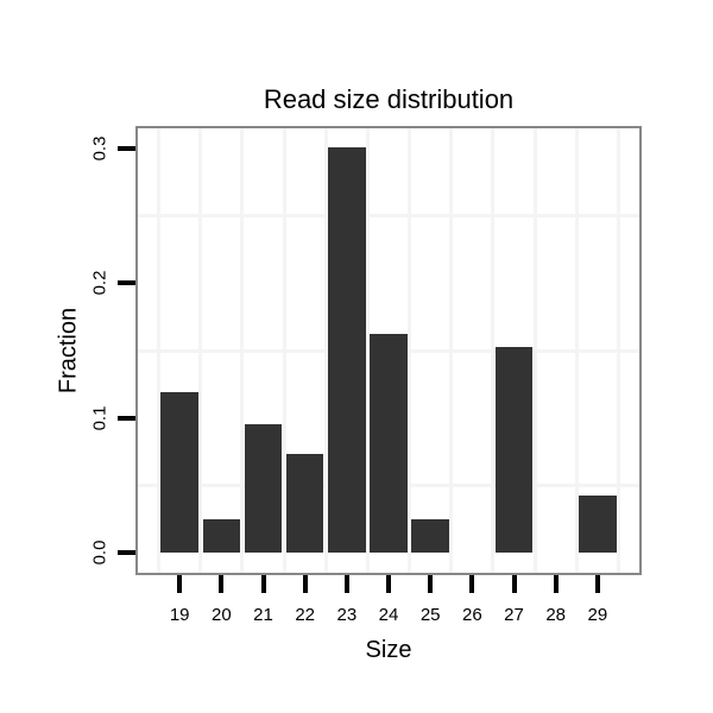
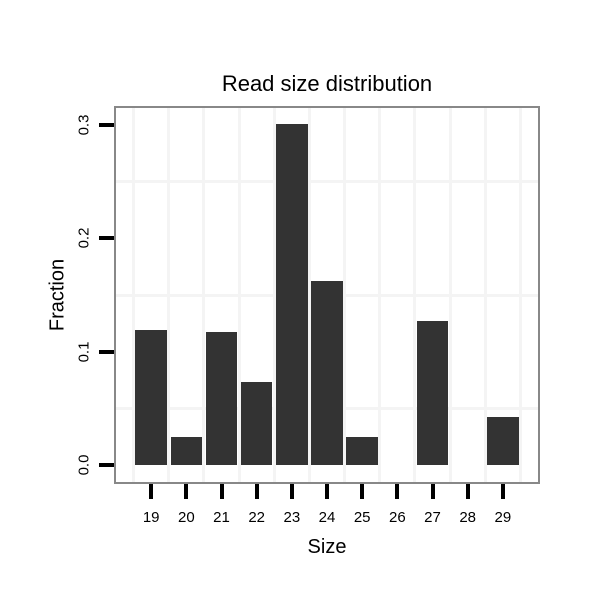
21: 0.095 -> 0.117
27: 0.153 -> 0.127
